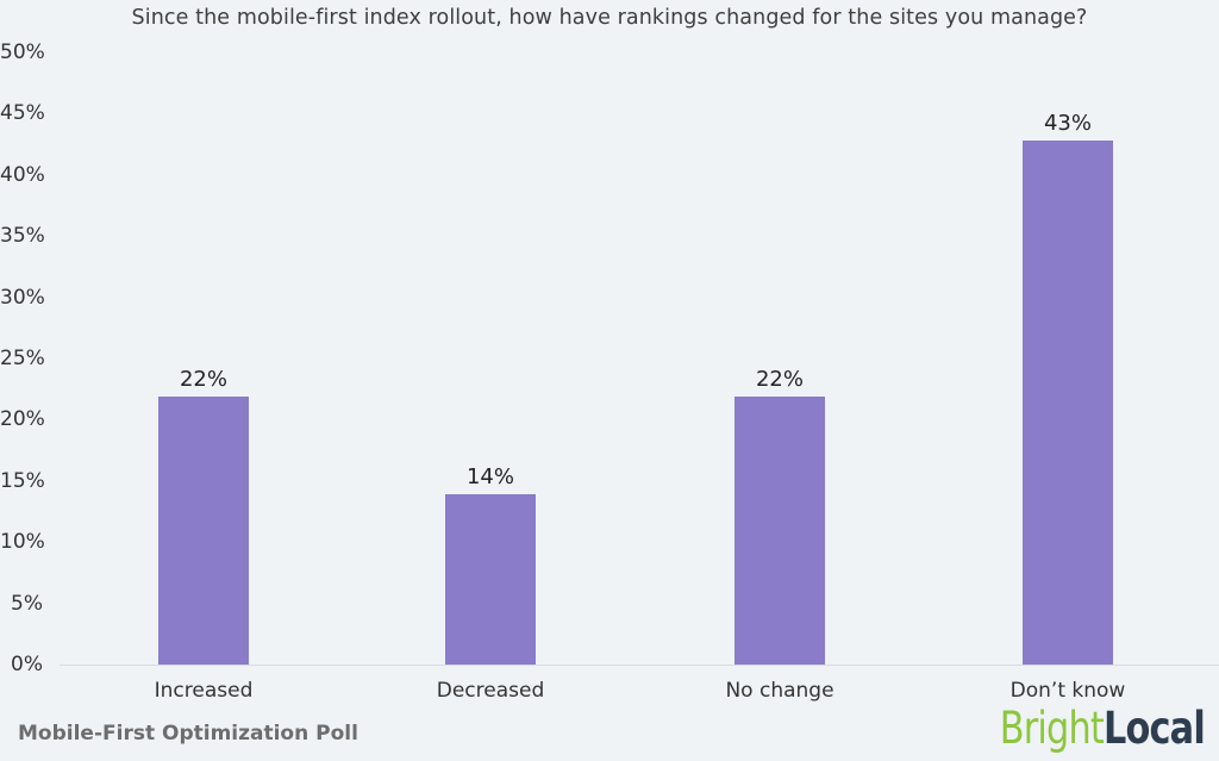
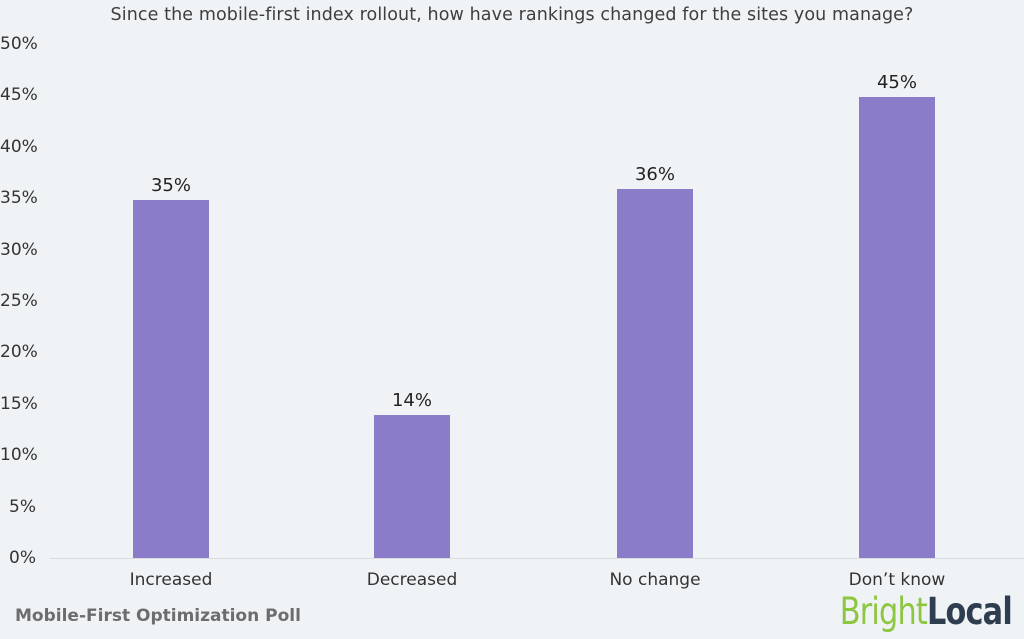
Increased: 22% -> 35%
No change: 22% -> 36%
Don’t know: 43% -> 45%
